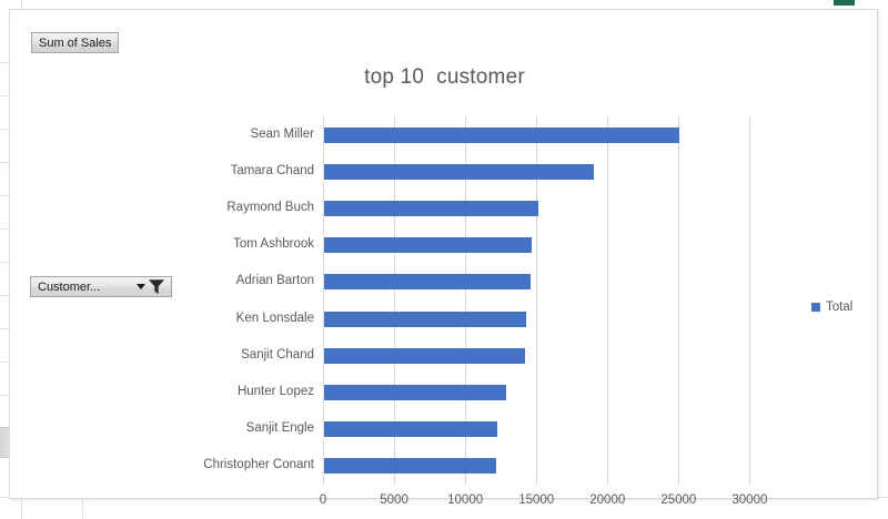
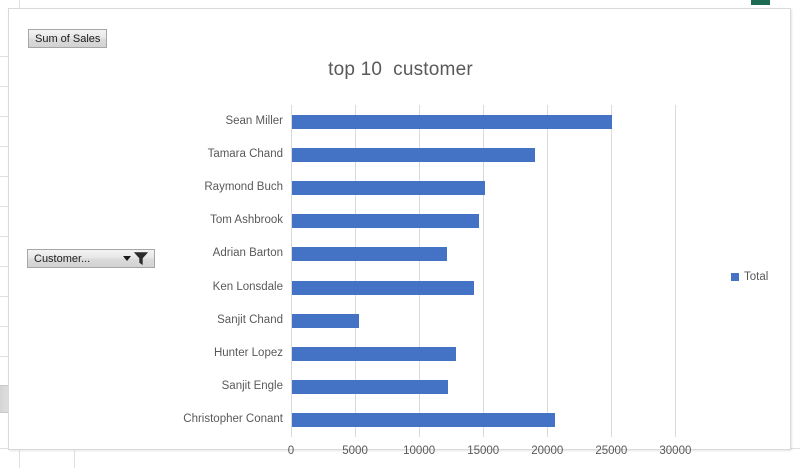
Adrian Barton: 14500 -> 12100
Sanjit Chand: 14100 -> 5200
Christopher Conant: 12100 -> 20500
